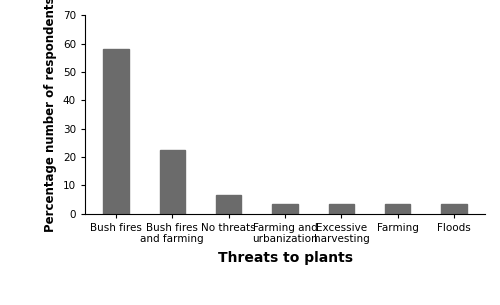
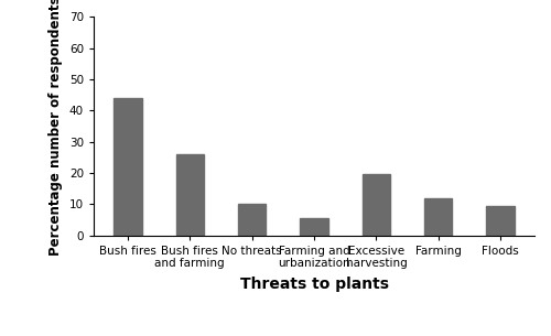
Bush fires: 58.0 -> 44.0
Bush fires and farming: 22.5 -> 26.0
No threats: 6.5 -> 10.0
Farming and urbanization: 3.2 -> 5.5
Excessive harvesting: 3.2 -> 19.5
Farming: 3.2 -> 12.0
Floods: 3.2 -> 9.5
